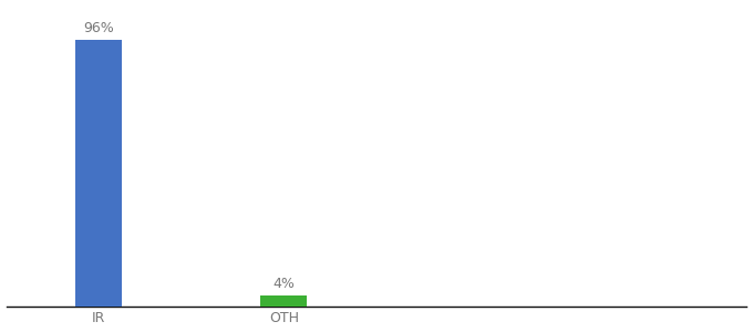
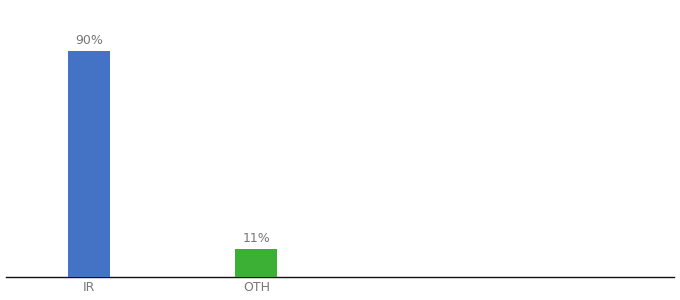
IR: 96% -> 90%
OTH: 4% -> 11%
